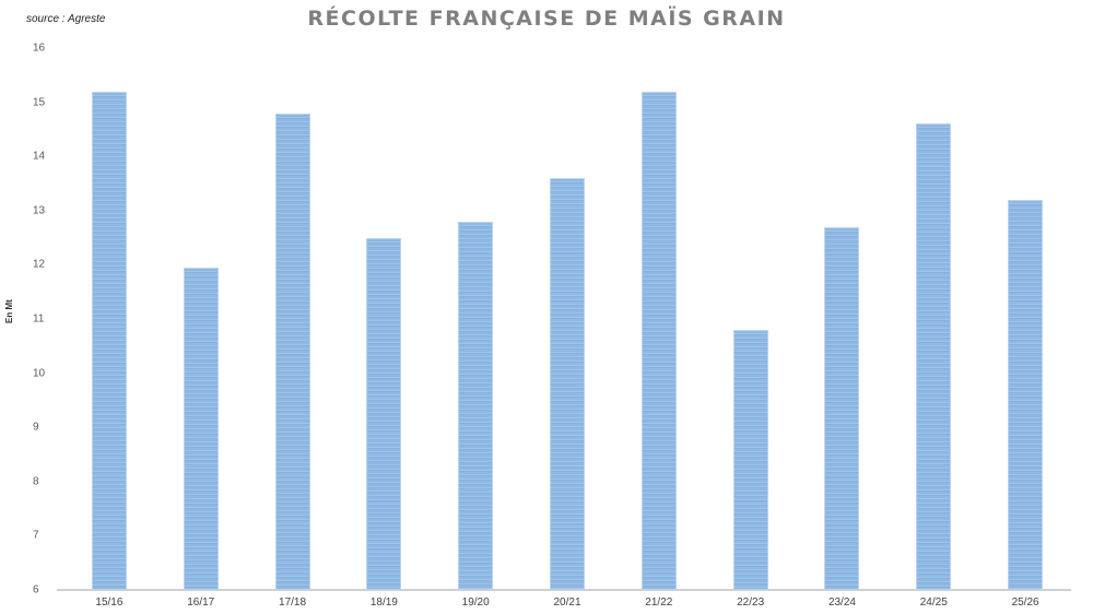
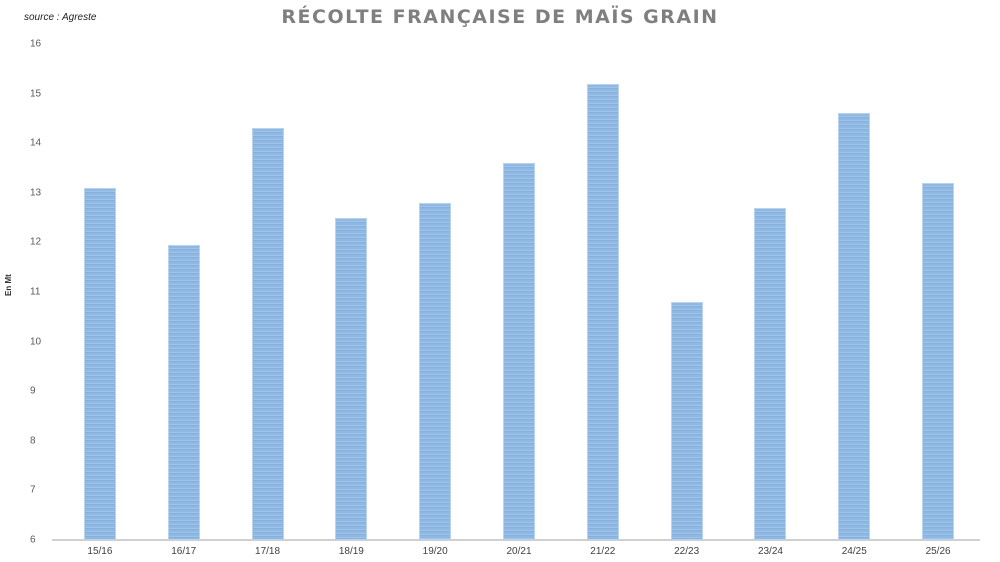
15/16: 15.2 -> 13.1
17/18: 14.8 -> 14.3
